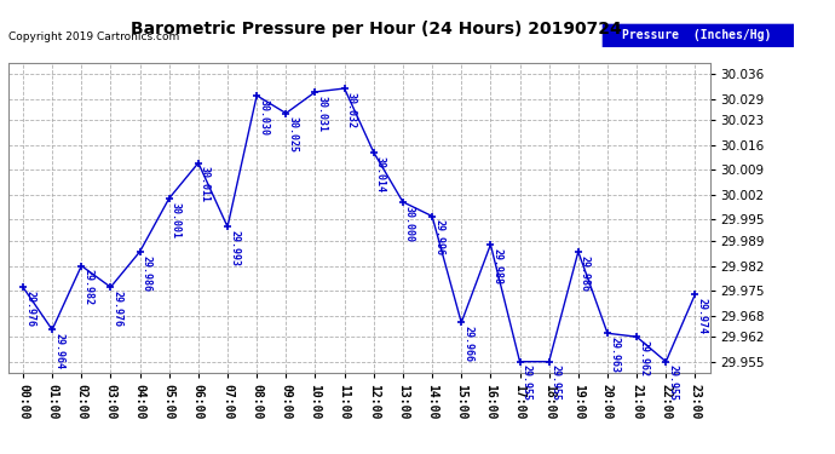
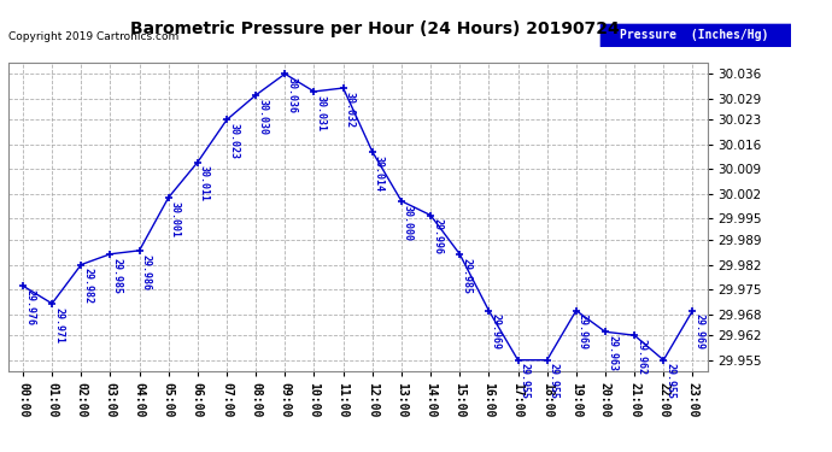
01:00: 29.964 -> 29.971
03:00: 29.976 -> 29.985
07:00: 29.993 -> 30.023
09:00: 30.025 -> 30.036
15:00: 29.966 -> 29.985
16:00: 29.988 -> 29.969
19:00: 29.986 -> 29.969
23:00: 29.974 -> 29.969
